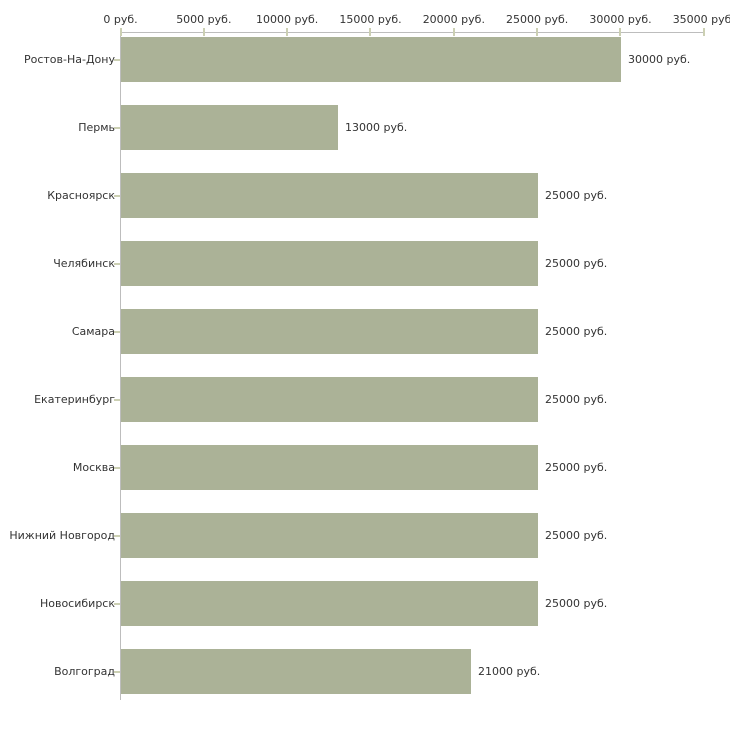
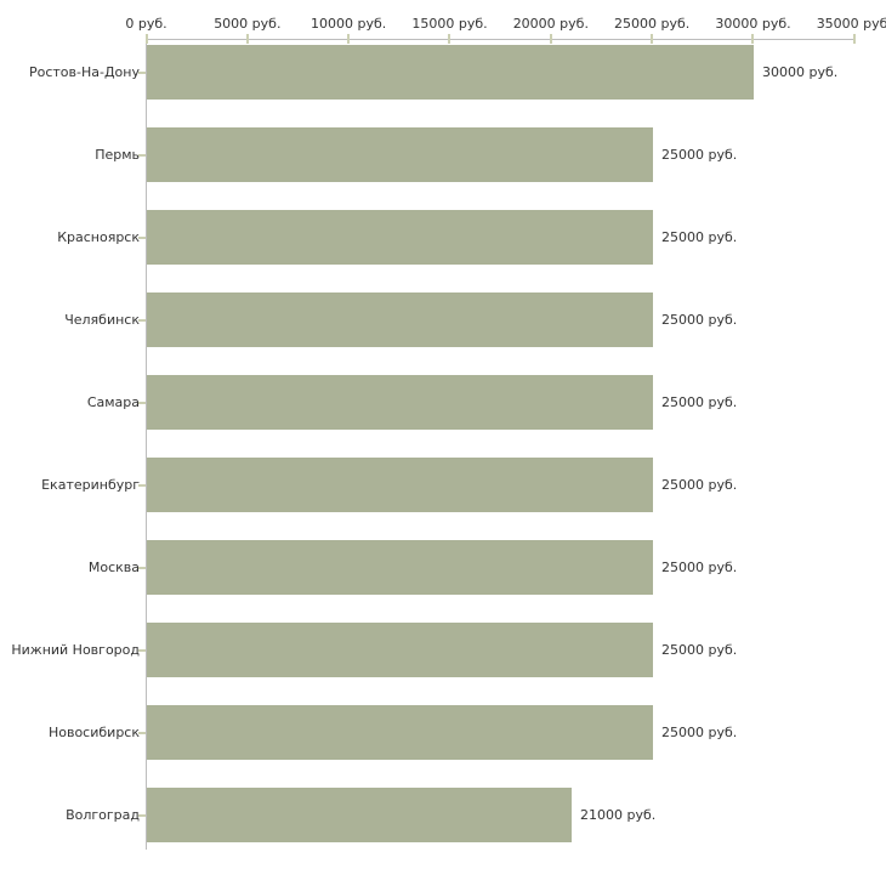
Пермь: 13000 -> 25000
